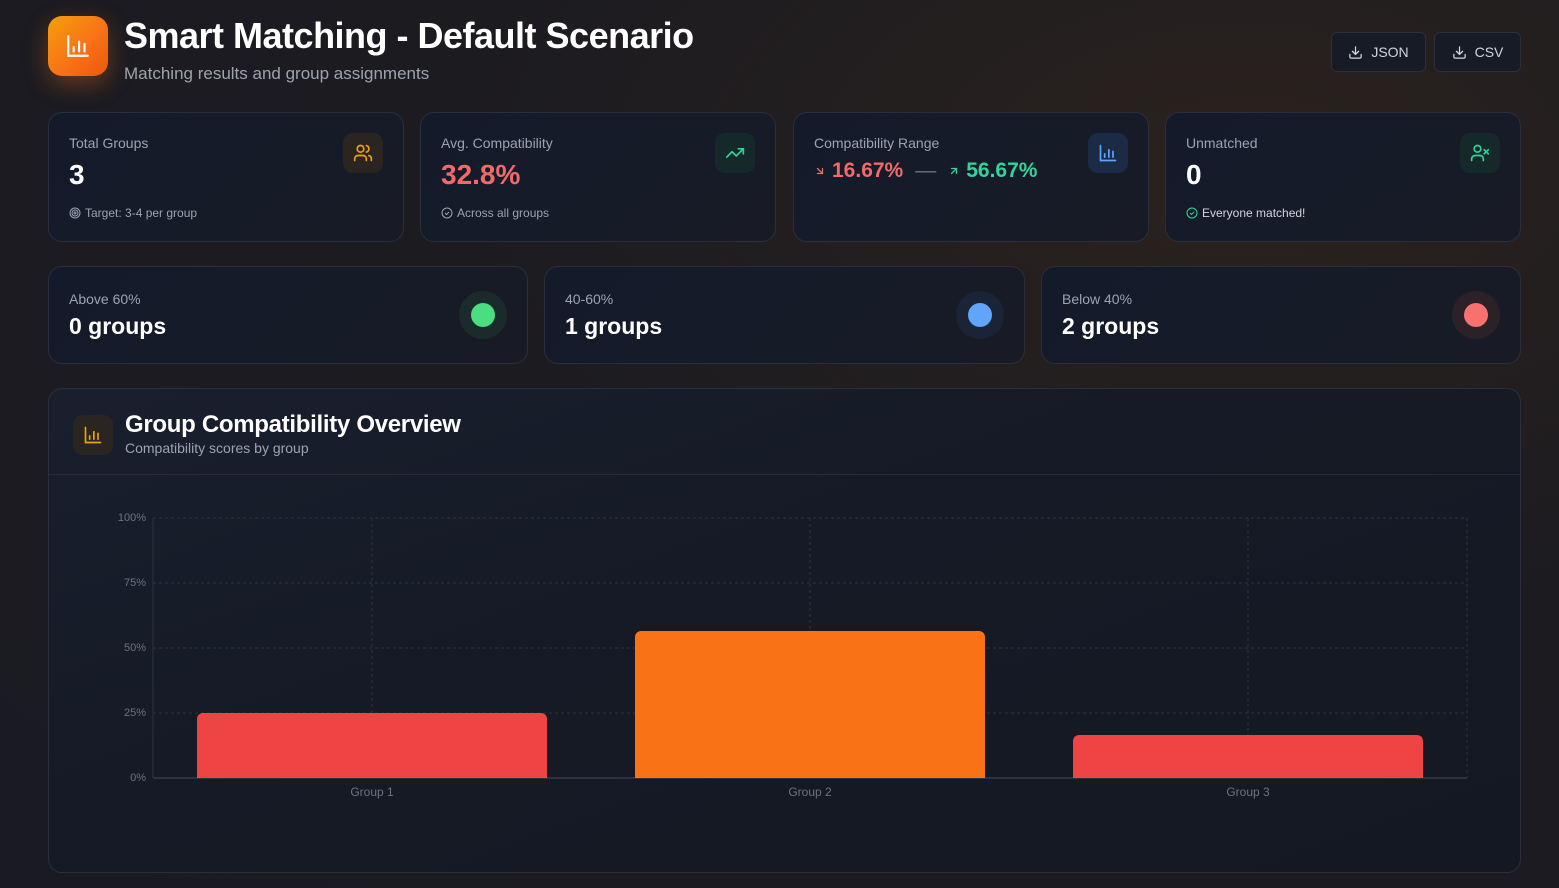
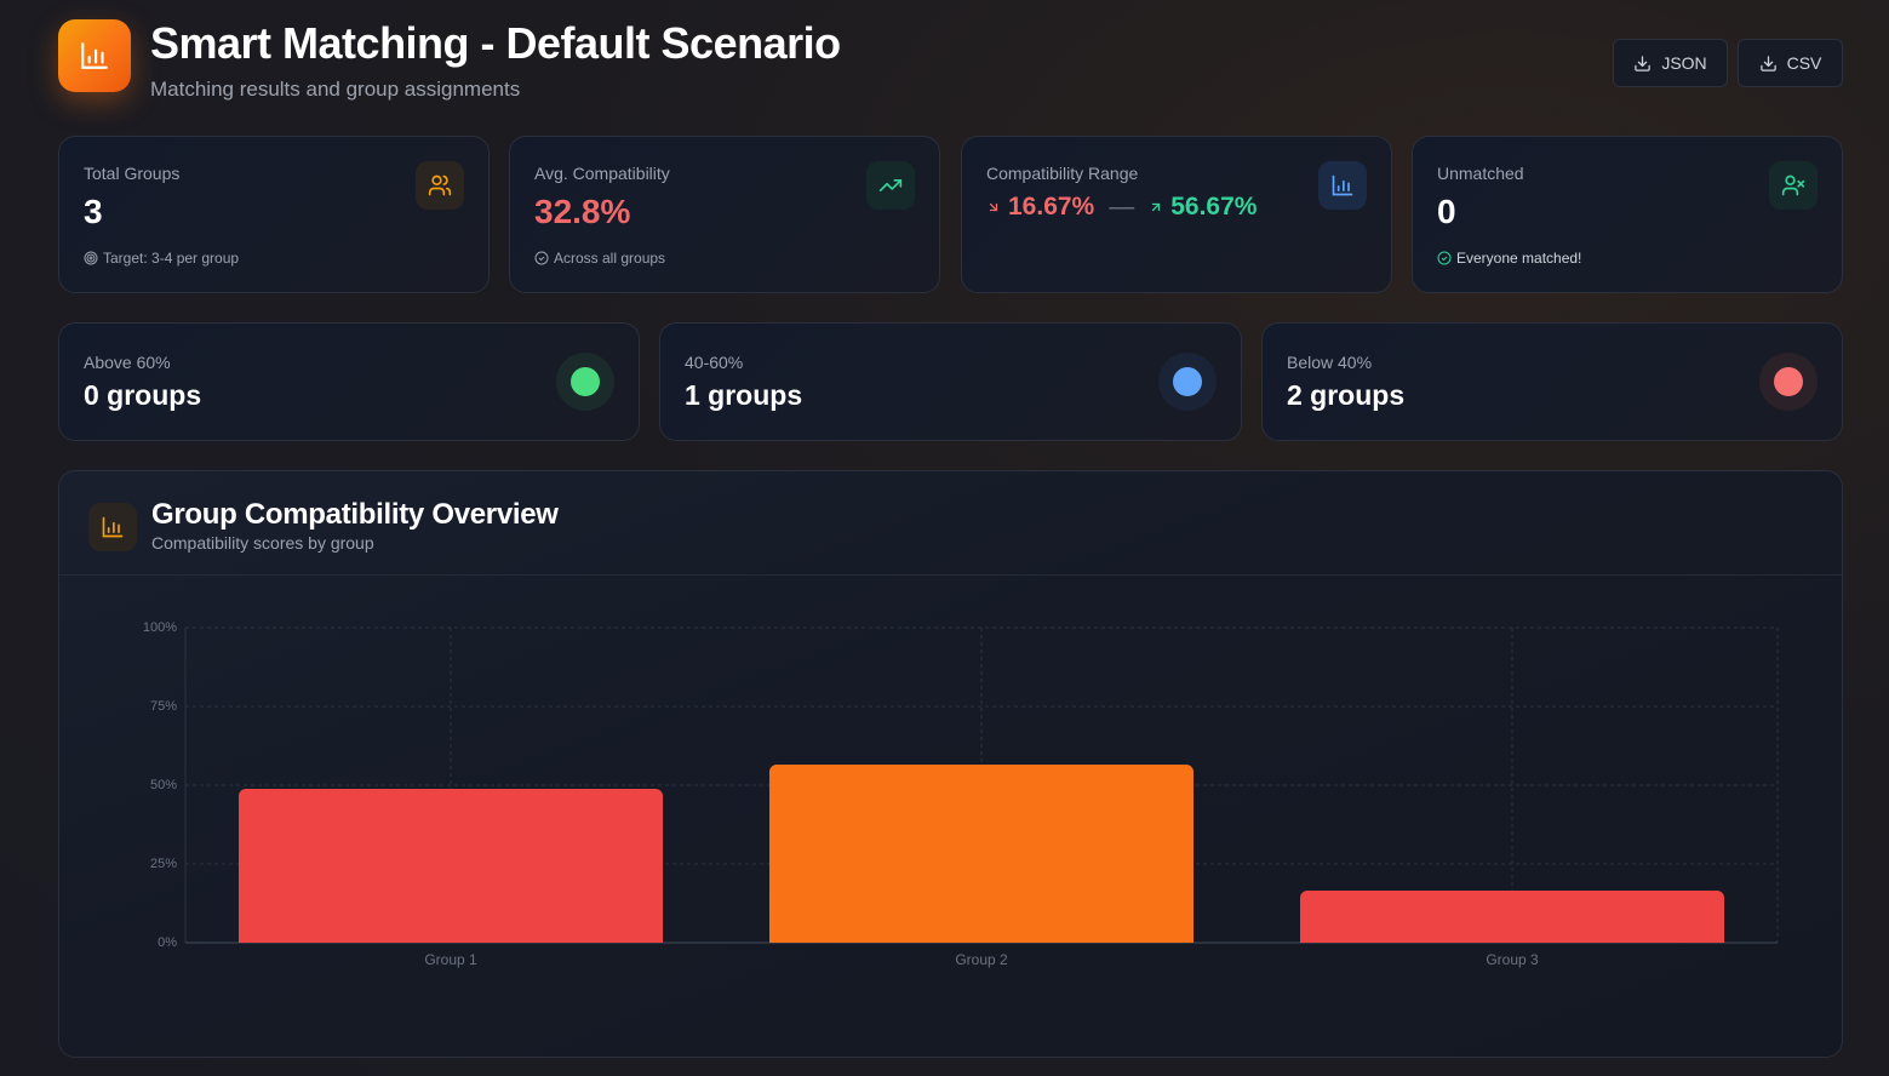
Group 1: 25% -> 49%
